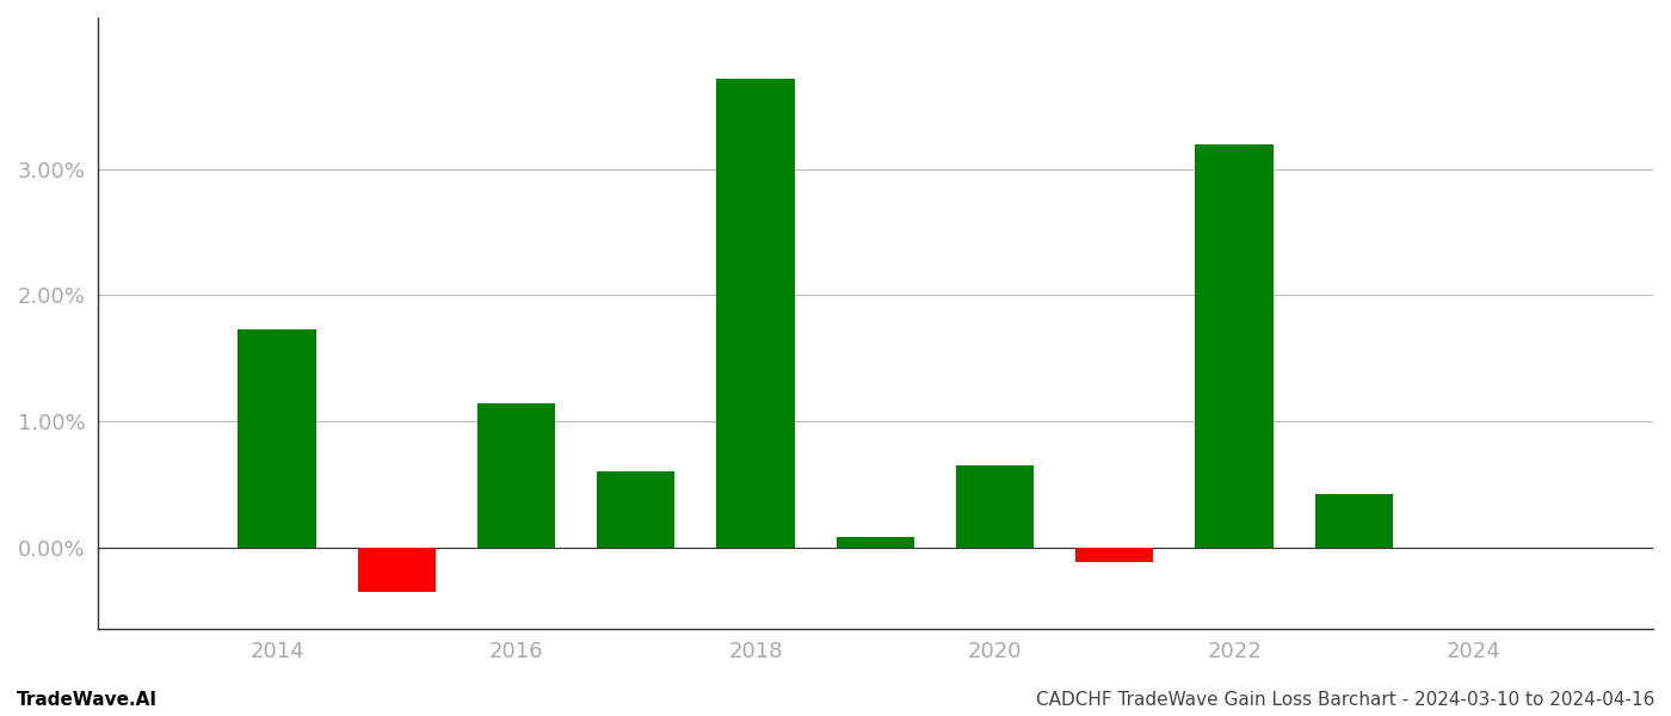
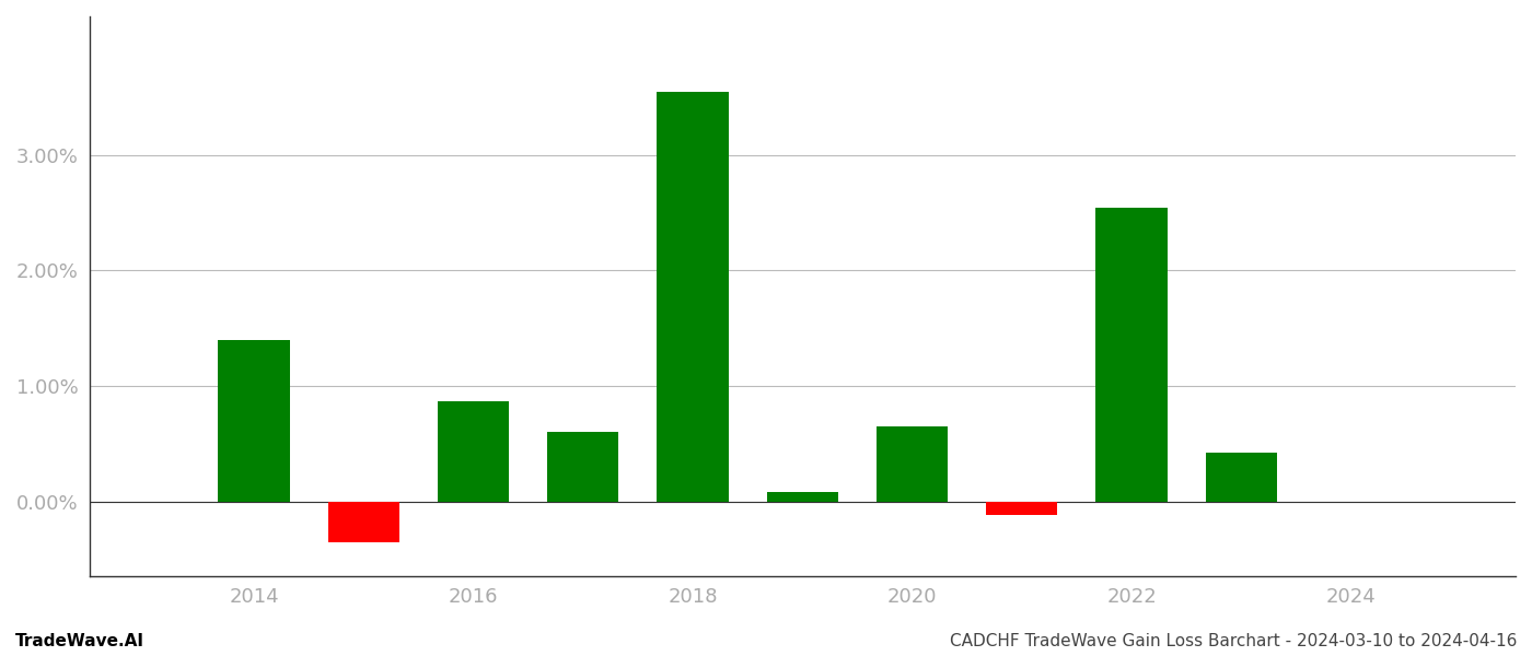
2014: 1.73% -> 1.40%
2016: 1.14% -> 0.87%
2018: 3.72% -> 3.55%
2022: 3.20% -> 2.54%
